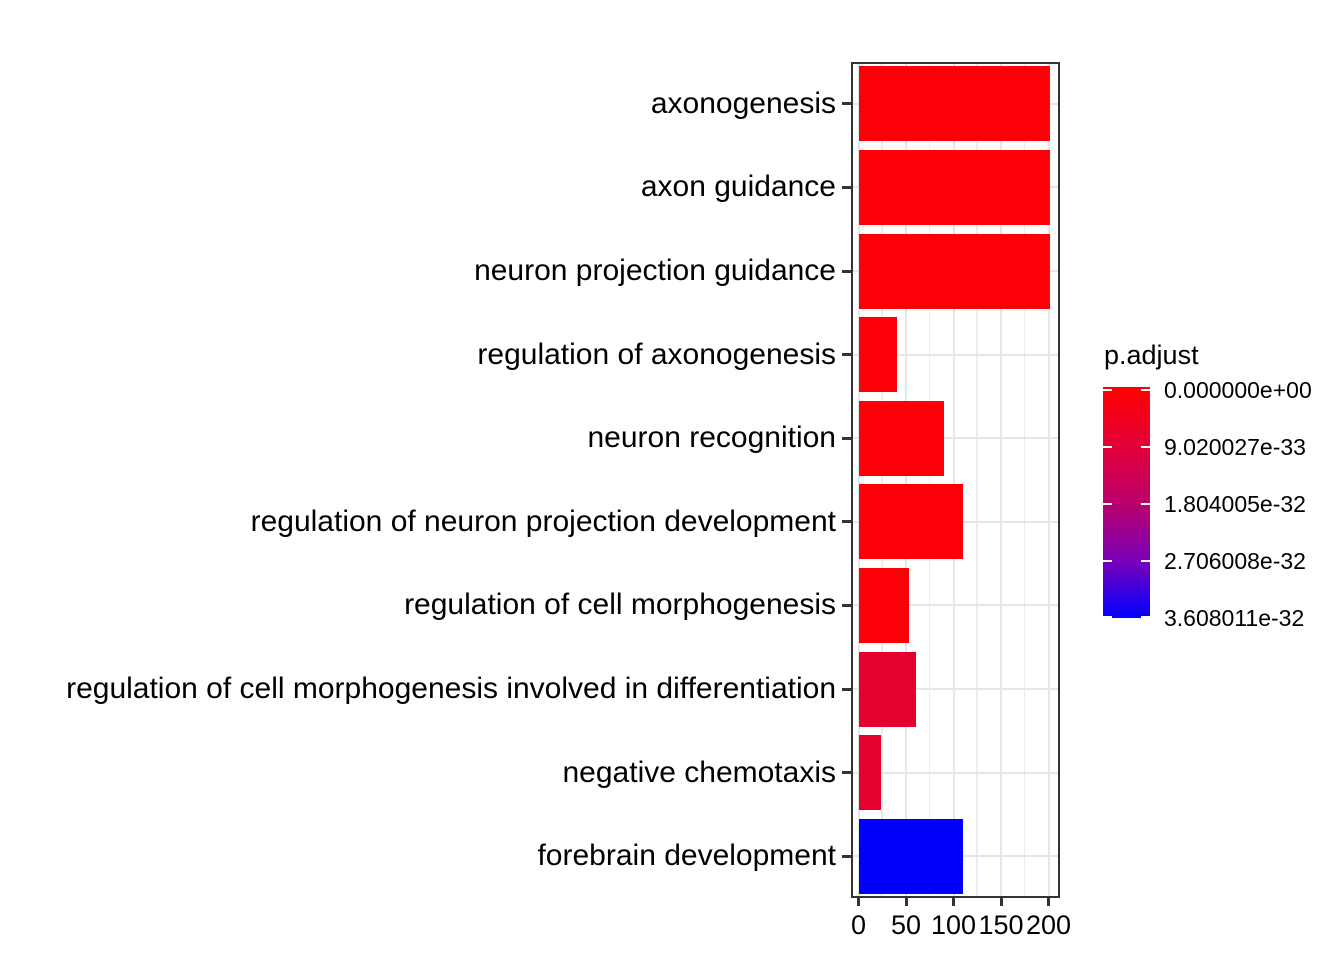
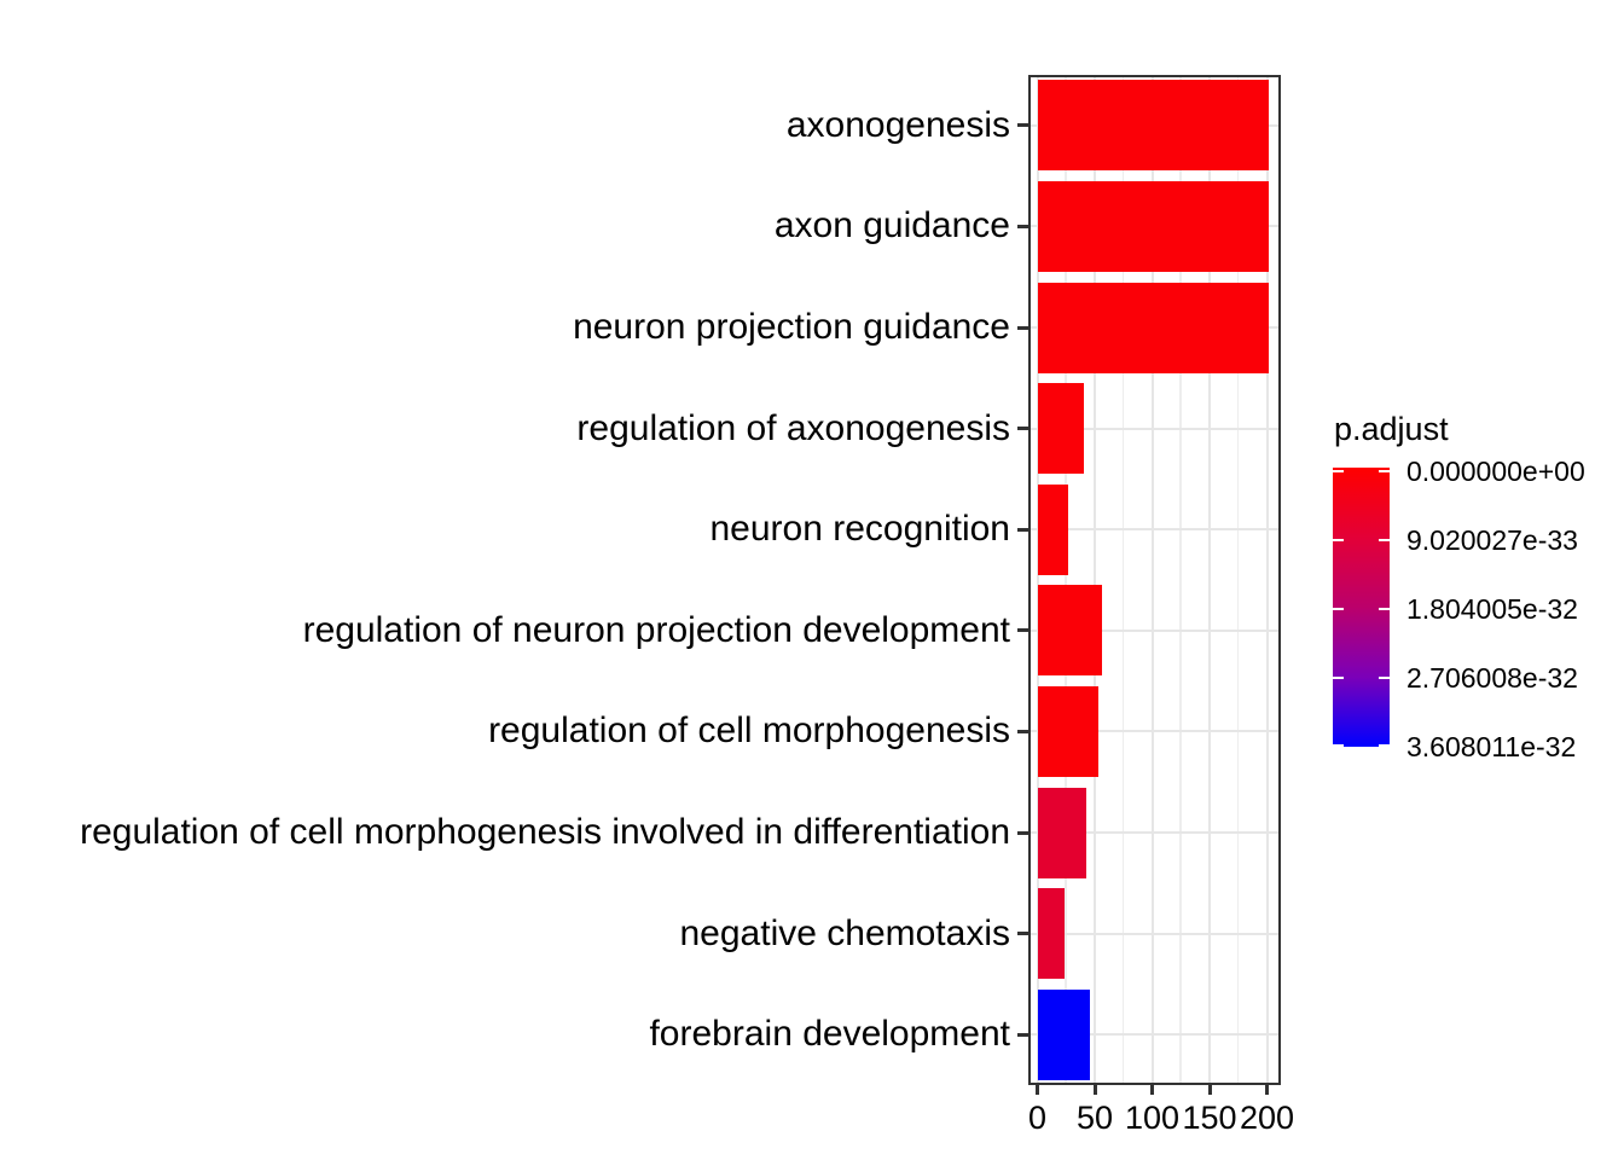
neuron recognition: 90 -> 30
regulation of neuron projection development: 110 -> 60
regulation of cell morphogenesis involved in differentiation: 60 -> 40
forebrain development: 110 -> 50
